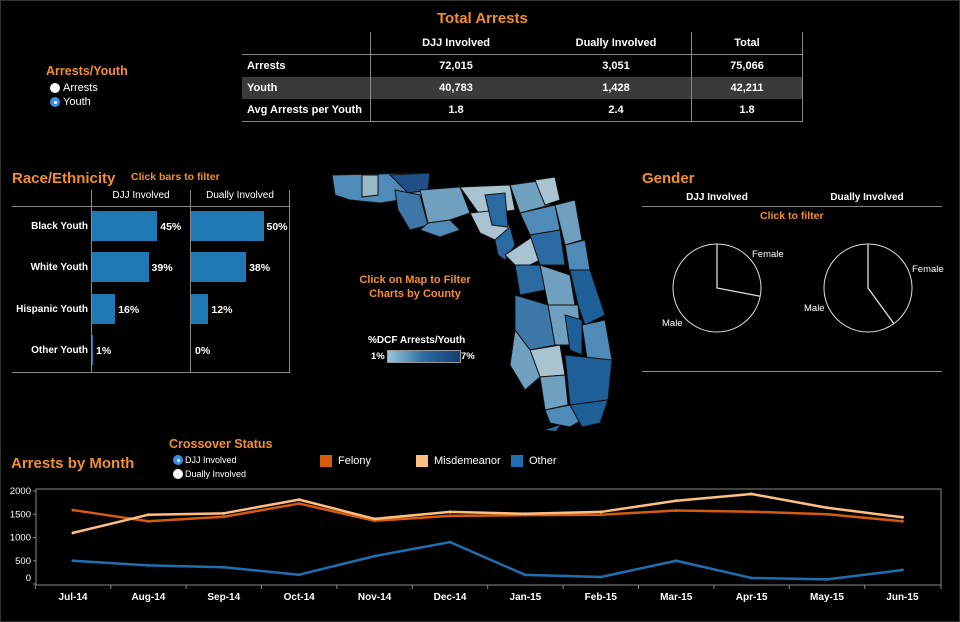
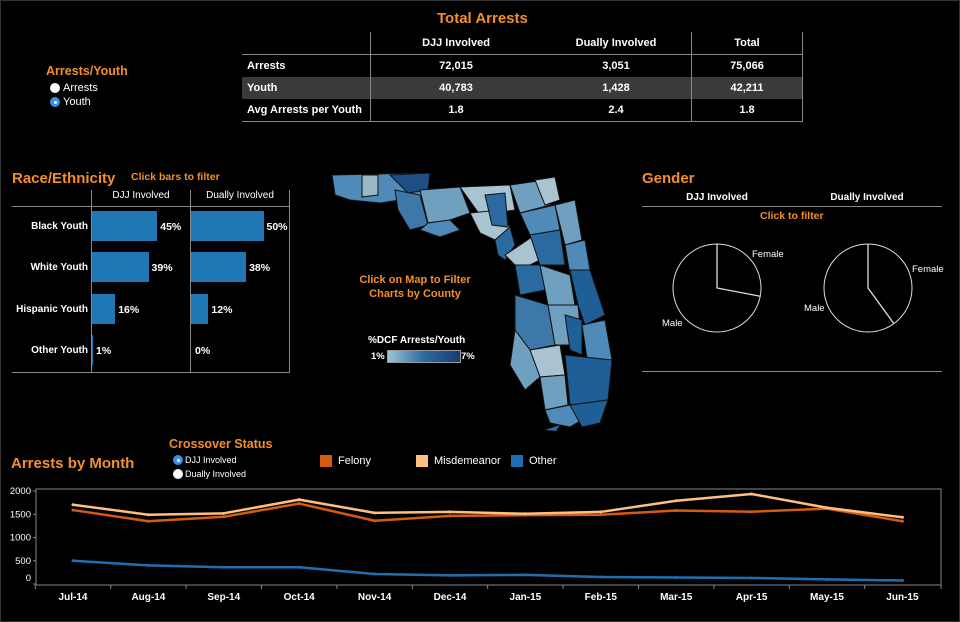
Misdemeanor/Jul-14: 1100 -> 1700
Other/Oct-14: 200 -> 400
Misdemeanor/Nov-14: 1400 -> 1500
Other/Nov-14: 600 -> 200
Other/Dec-14: 900 -> 200
Other/Mar-15: 500 -> 100
Felony/May-15: 1500 -> 1600
Other/Jun-15: 300 -> 100
